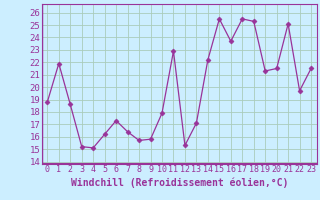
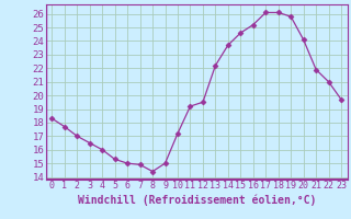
0: 18.8 -> 18.3
1: 21.9 -> 17.7
2: 18.6 -> 17.0
3: 15.2 -> 16.5
4: 15.1 -> 16.0
5: 16.2 -> 15.3
6: 17.3 -> 15.0
7: 16.4 -> 14.9
8: 15.7 -> 14.4
9: 15.8 -> 15.0
10: 17.9 -> 17.2
11: 22.9 -> 19.2
12: 15.3 -> 19.5
13: 17.1 -> 22.2
14: 22.2 -> 23.7
15: 25.5 -> 24.6
16: 23.7 -> 25.2
17: 25.5 -> 26.1
18: 25.3 -> 26.1
19: 21.3 -> 25.8
20: 21.5 -> 24.1
21: 25.1 -> 21.9
22: 19.7 -> 21.0
23: 21.5 -> 19.7
